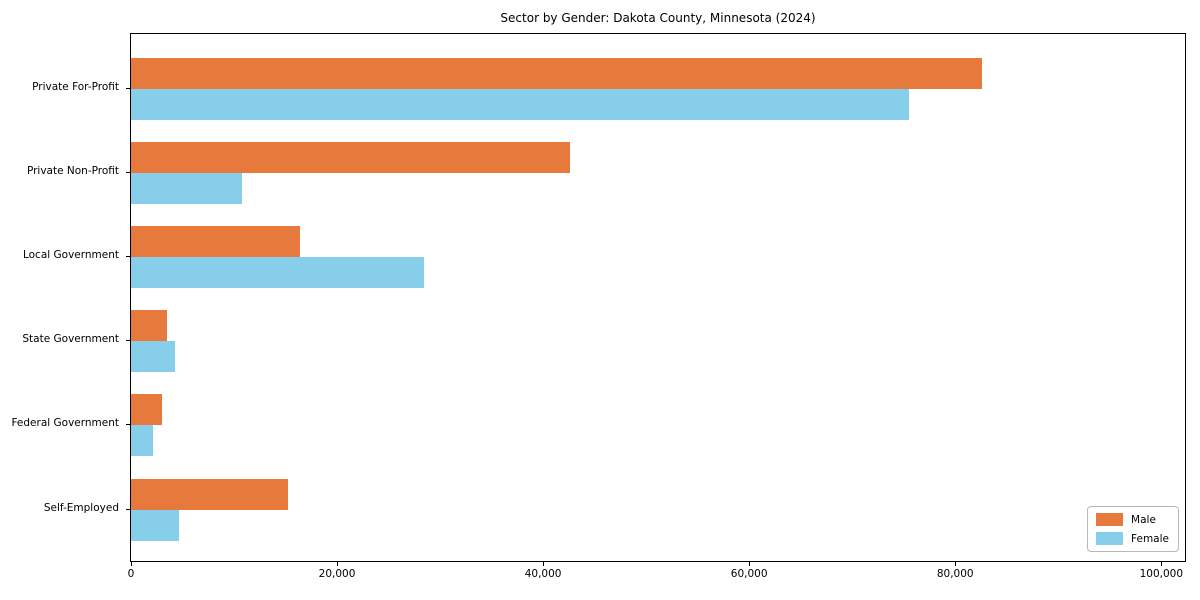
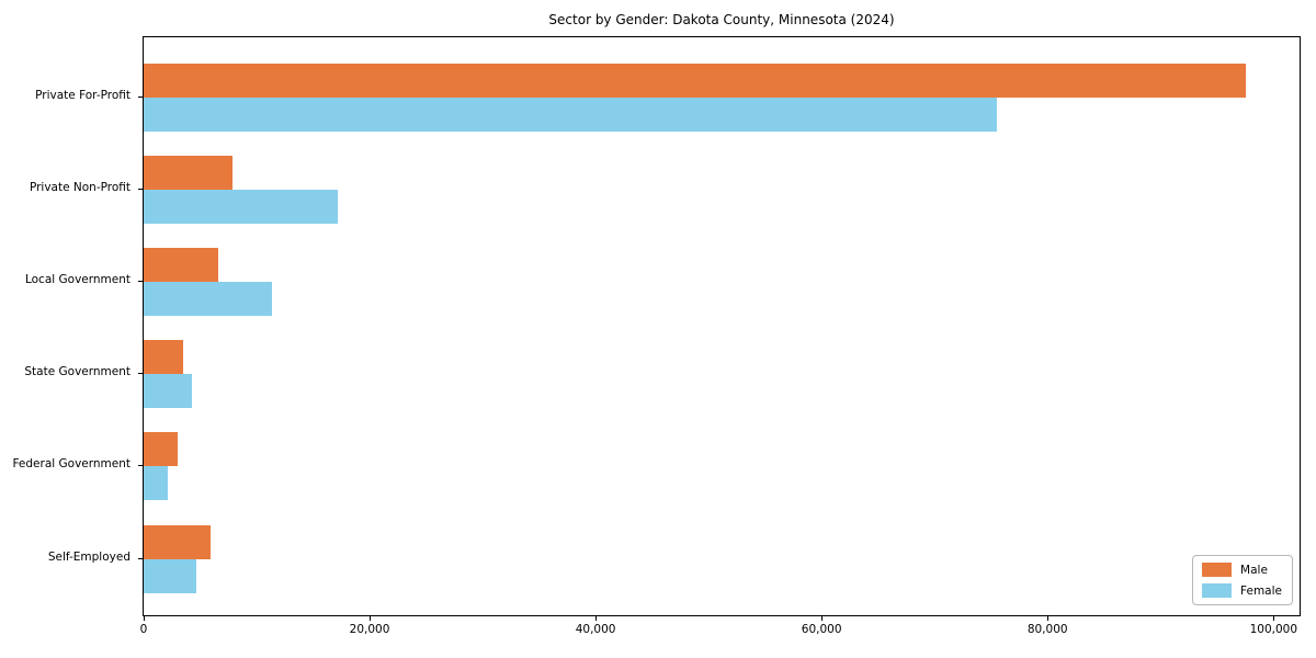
Male/Private For-Profit: 82600 -> 97500
Male/Private Non-Profit: 42600 -> 7900
Female/Private Non-Profit: 10800 -> 17200
Male/Local Government: 16400 -> 6600
Female/Local Government: 28400 -> 11400
Male/Self-Employed: 15200 -> 5900
